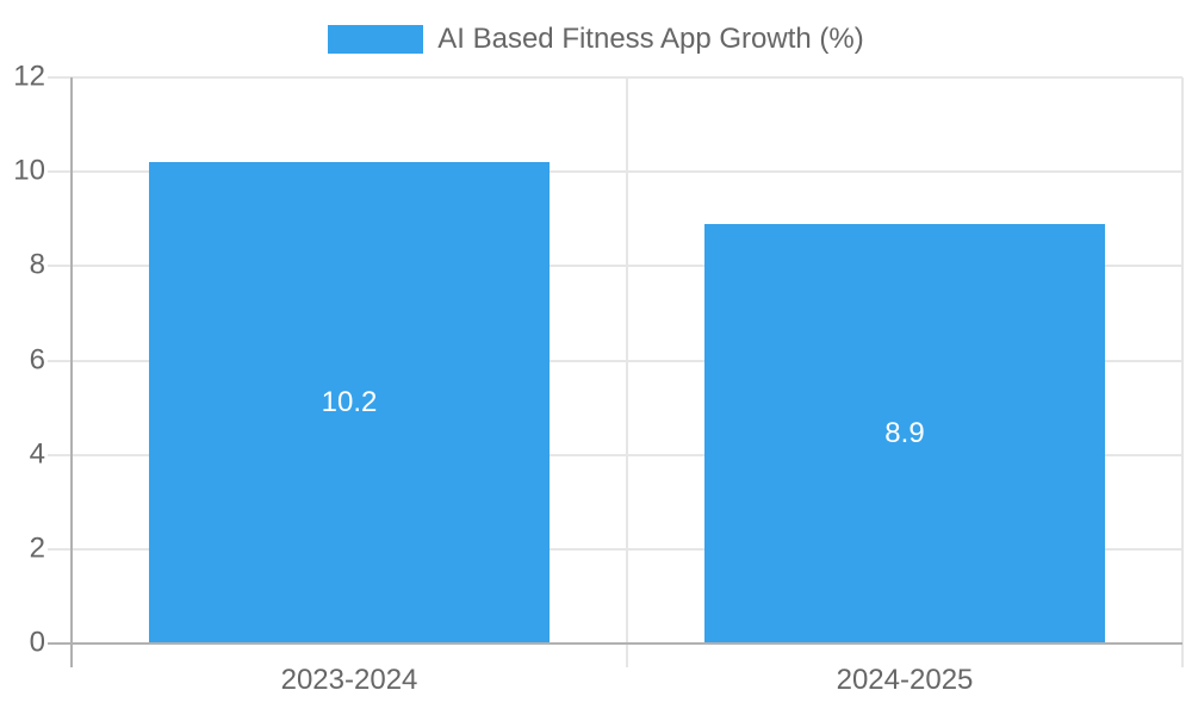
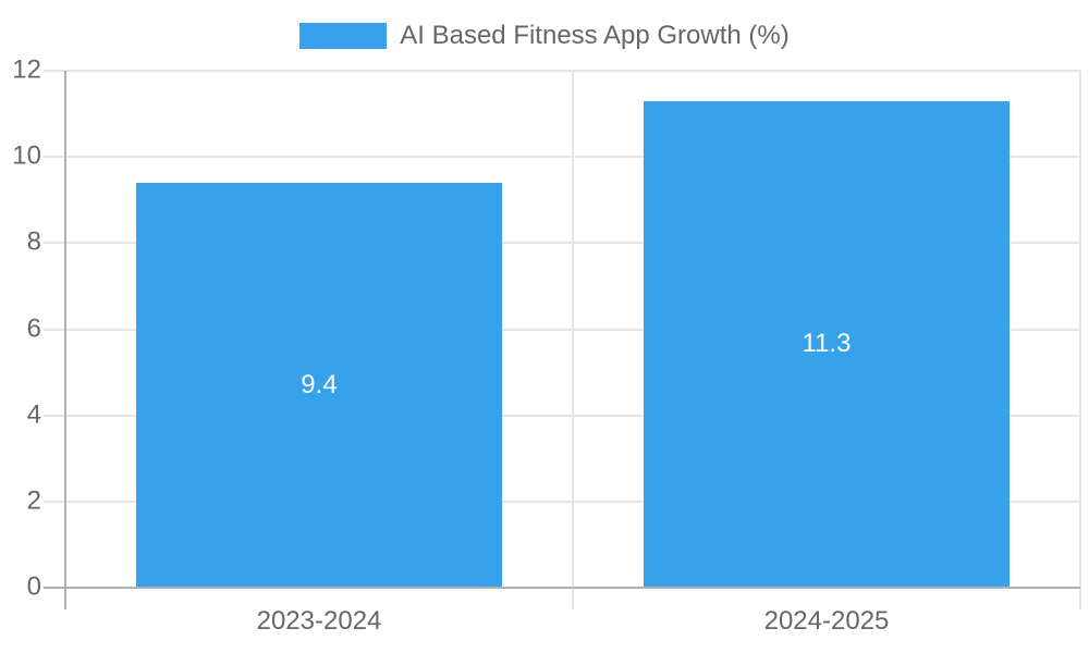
2023-2024: 10.2 -> 9.4
2024-2025: 8.9 -> 11.3
